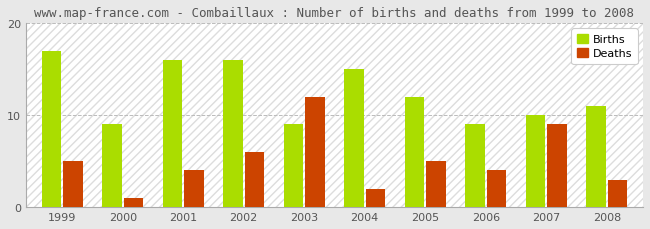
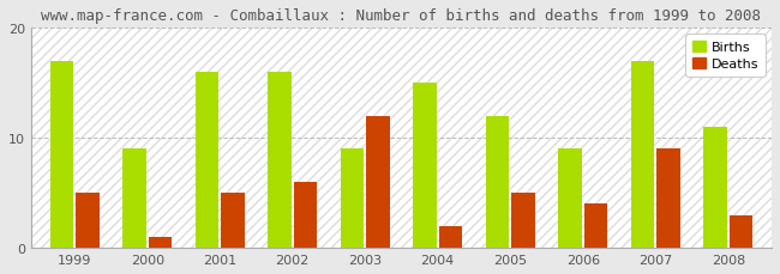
Deaths/2001: 4 -> 5
Births/2007: 10 -> 17
